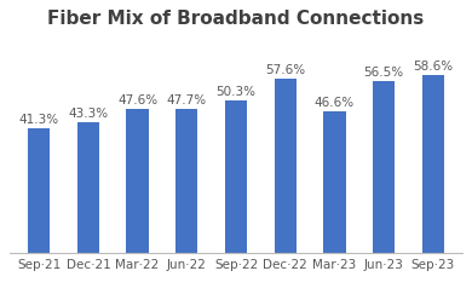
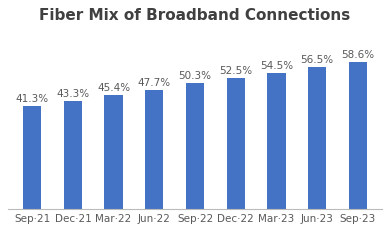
Mar‧22: 47.6% -> 45.4%
Dec‧22: 57.6% -> 52.5%
Mar‧23: 46.6% -> 54.5%
